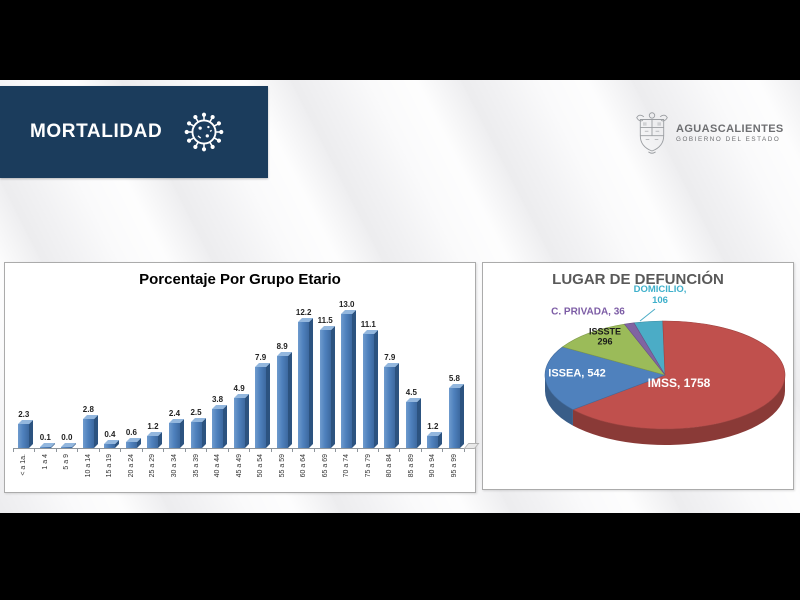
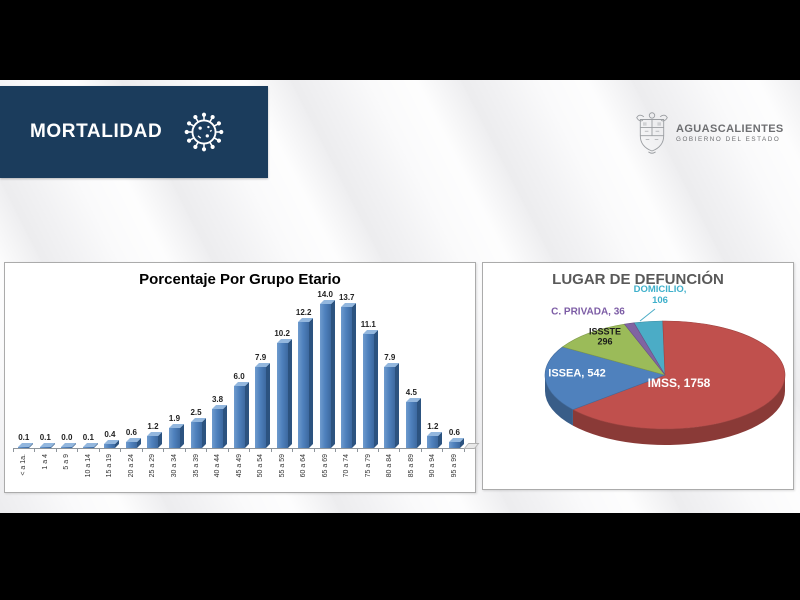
Porcentaje Por Grupo Etario/< a 1a.: 2.3 -> 0.1
Porcentaje Por Grupo Etario/10 a 14: 2.8 -> 0.1
Porcentaje Por Grupo Etario/30 a 34: 2.4 -> 1.9
Porcentaje Por Grupo Etario/45 a 49: 4.9 -> 6.0
Porcentaje Por Grupo Etario/55 a 59: 8.9 -> 10.2
Porcentaje Por Grupo Etario/65 a 69: 11.5 -> 14.0
Porcentaje Por Grupo Etario/70 a 74: 13.0 -> 13.7
Porcentaje Por Grupo Etario/95 a 99: 5.8 -> 0.6
